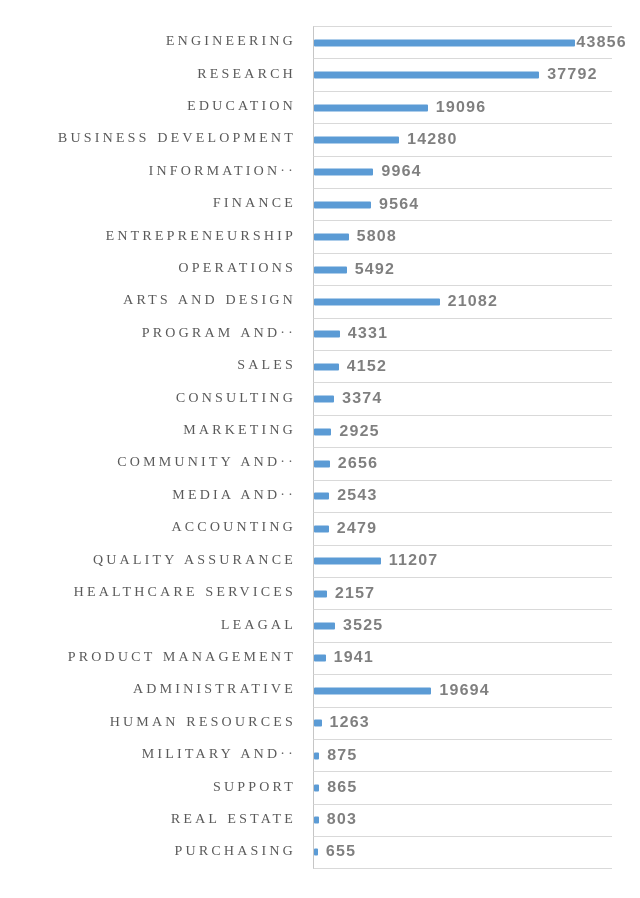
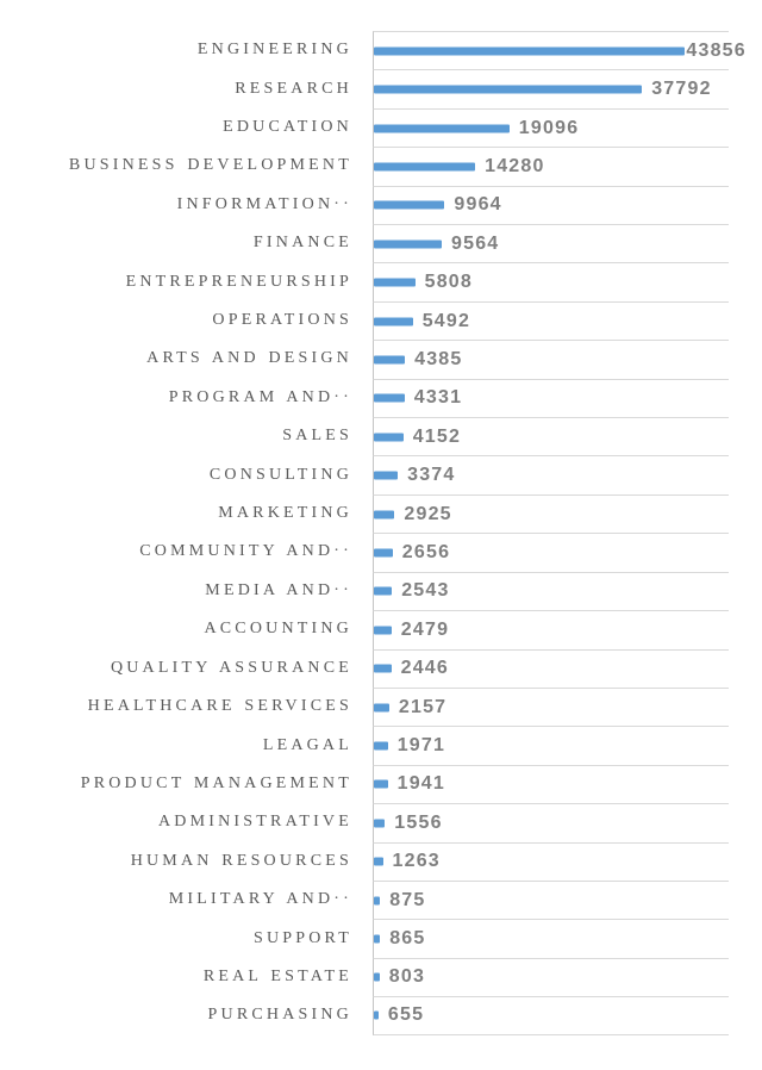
ARTS AND DESIGN: 21082 -> 4385
QUALITY ASSURANCE: 11207 -> 2446
LEAGAL: 3525 -> 1971
ADMINISTRATIVE: 19694 -> 1556
